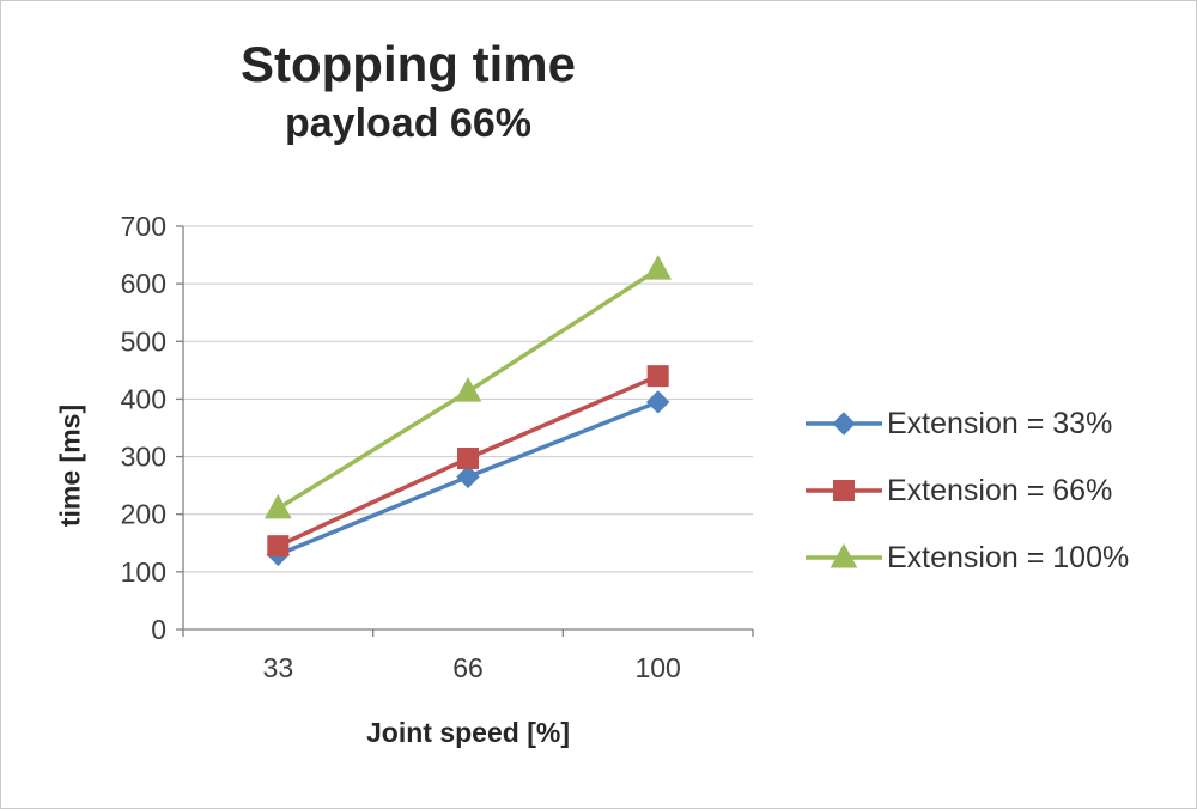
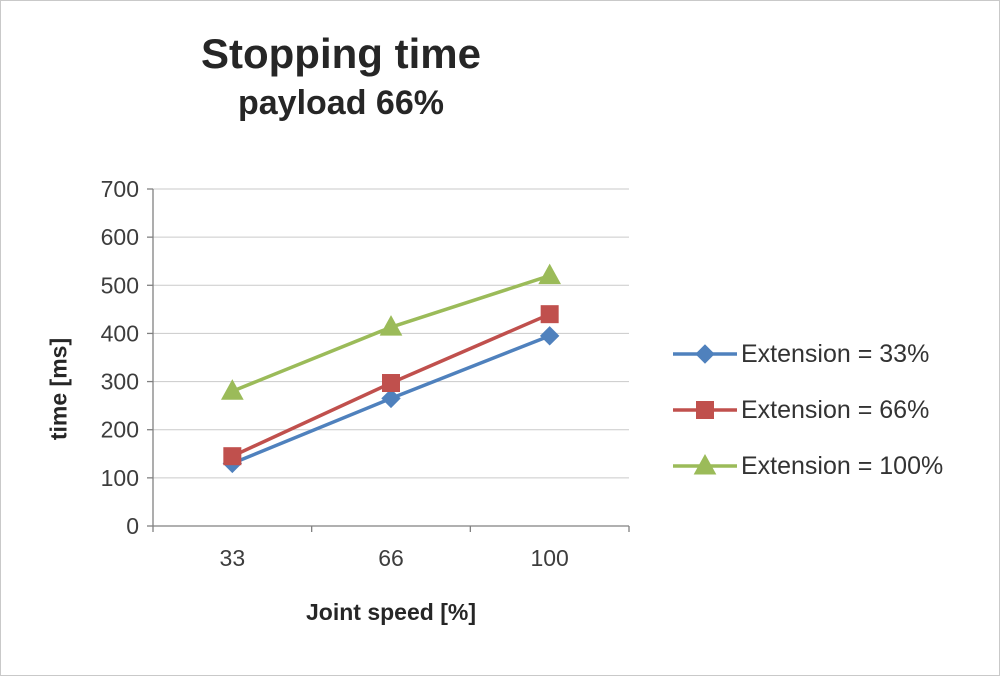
Extension = 100%/33: 210 -> 280
Extension = 100%/100: 620 -> 520
